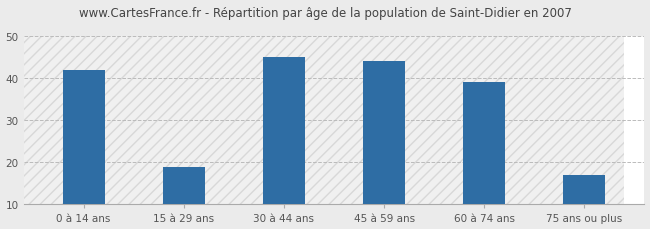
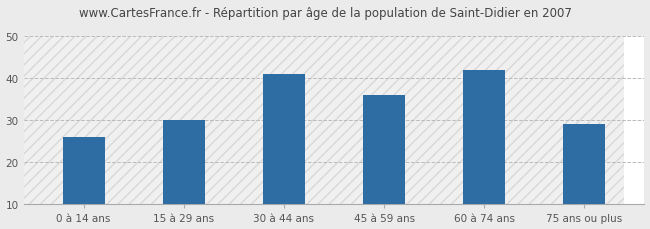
0 à 14 ans: 42 -> 26
15 à 29 ans: 19 -> 30
30 à 44 ans: 45 -> 41
45 à 59 ans: 44 -> 36
60 à 74 ans: 39 -> 42
75 ans ou plus: 17 -> 29
